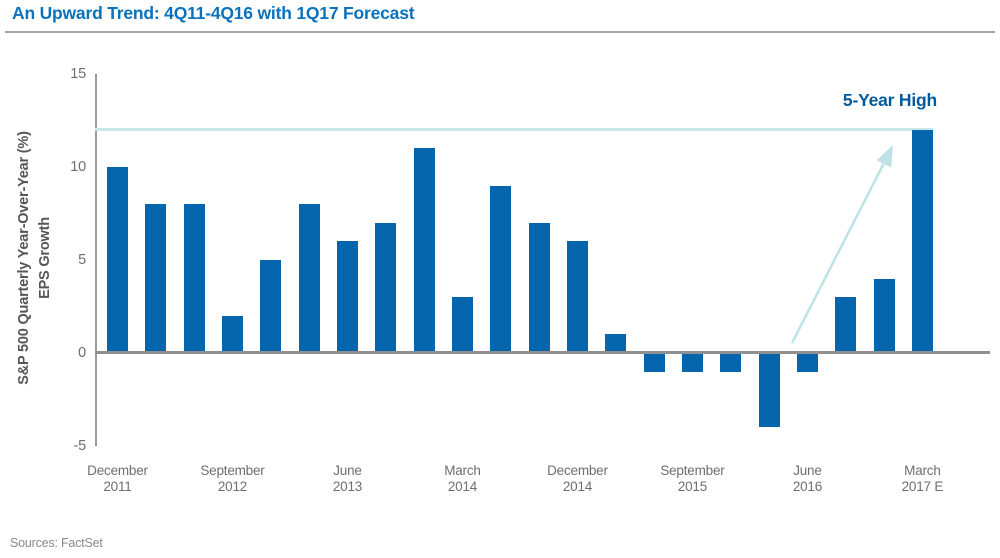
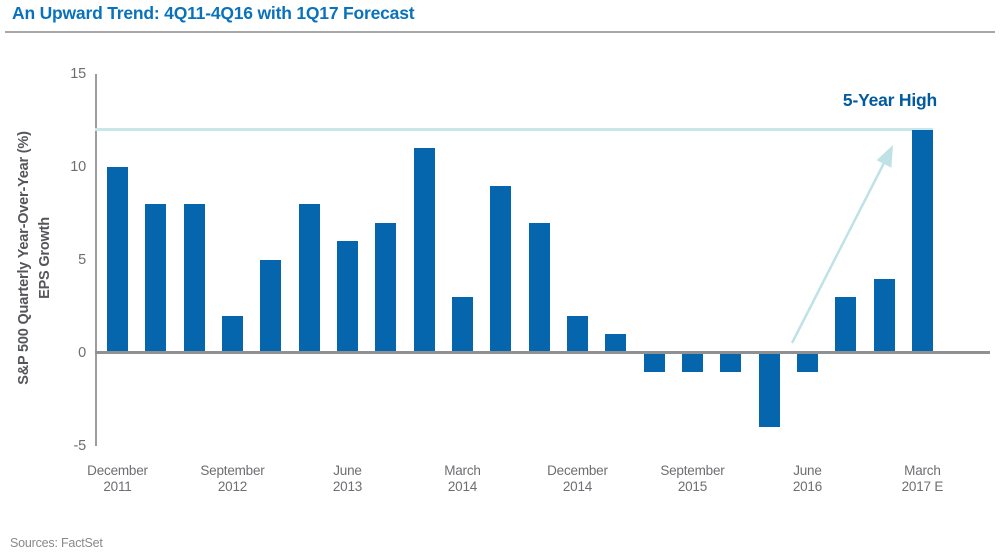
December 2014: 6 -> 2
